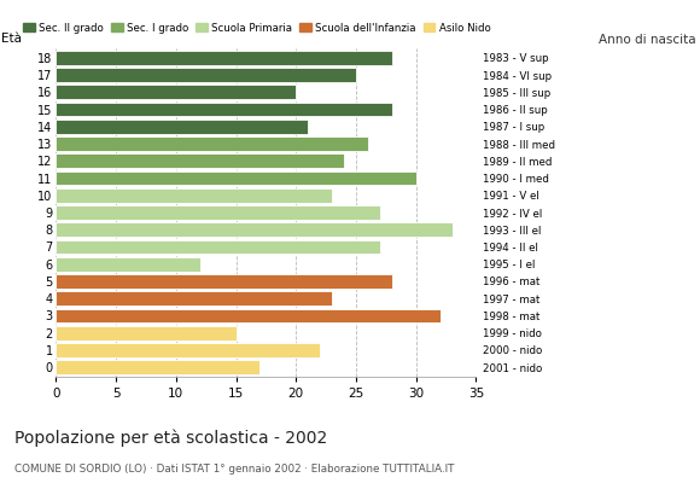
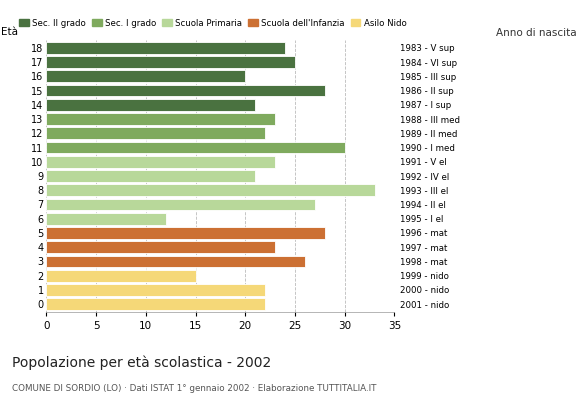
18: 28 -> 24
13: 26 -> 23
12: 24 -> 22
9: 27 -> 21
3: 32 -> 26
0: 17 -> 22
